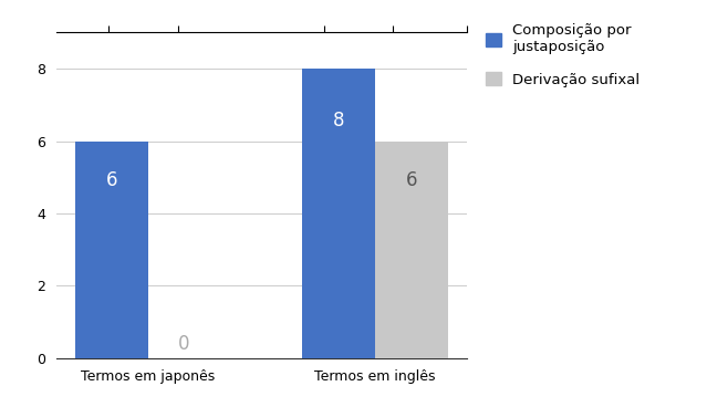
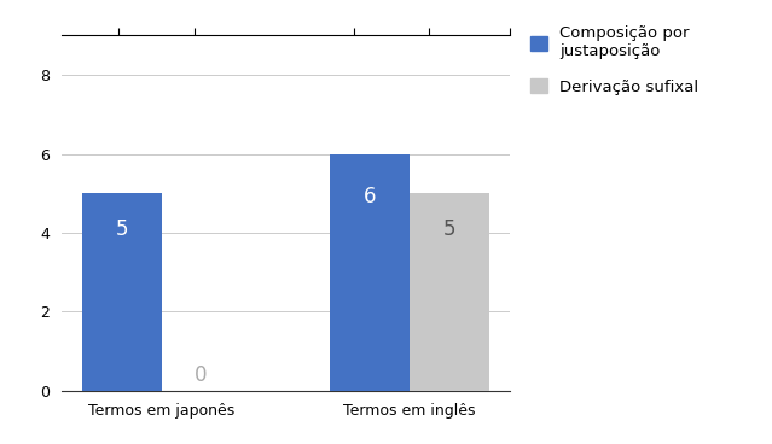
Composição por justaposição/Termos em japonês: 6 -> 5
Composição por justaposição/Termos em inglês: 8 -> 6
Derivação sufixal/Termos em inglês: 6 -> 5
